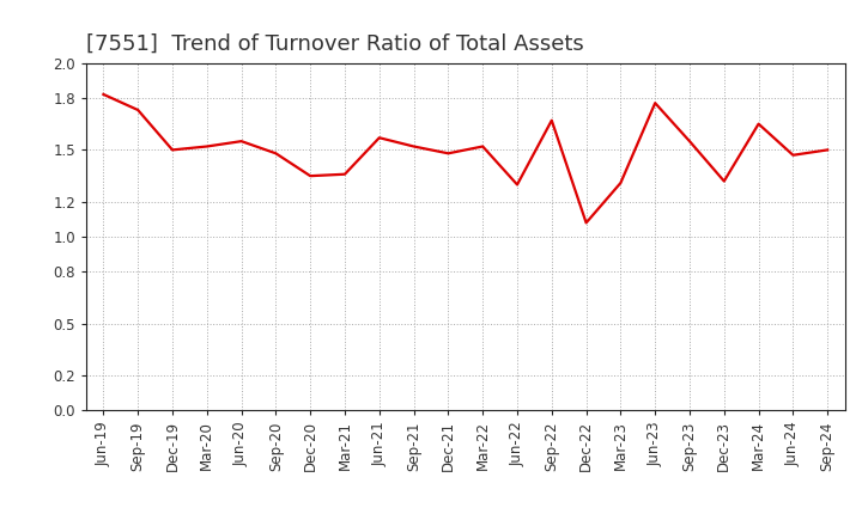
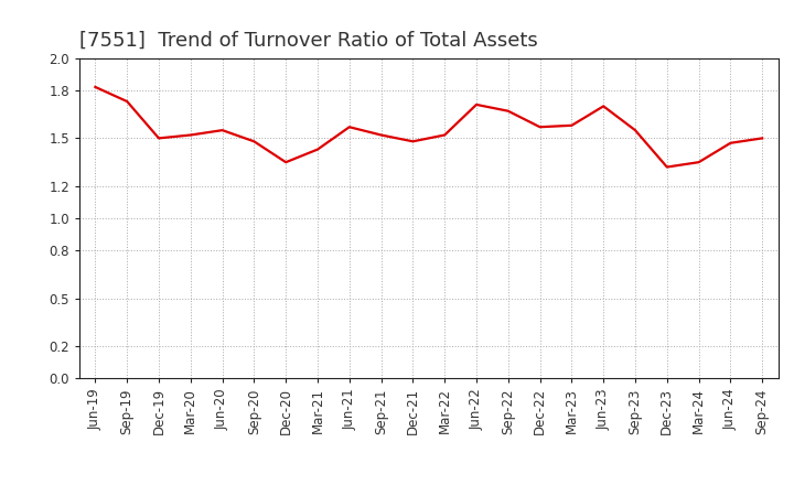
Mar-21: 1.36 -> 1.43
Jun-22: 1.30 -> 1.71
Dec-22: 1.08 -> 1.57
Mar-23: 1.31 -> 1.58
Jun-23: 1.77 -> 1.70
Mar-24: 1.65 -> 1.35
